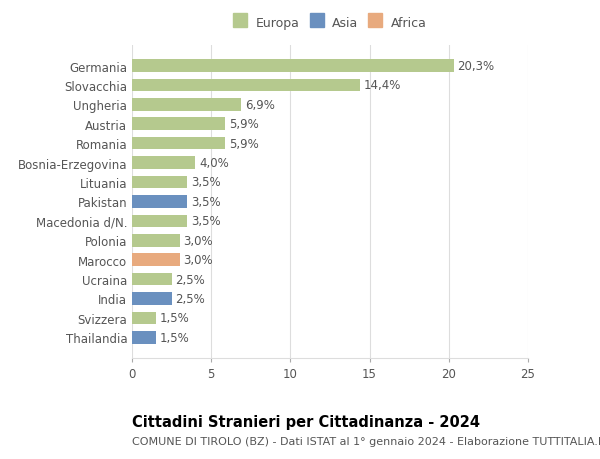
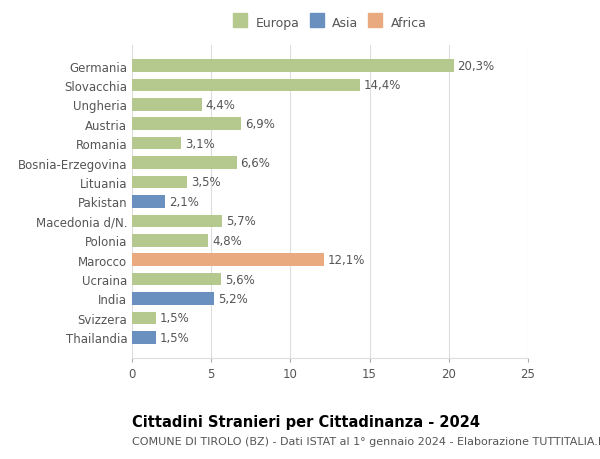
Ungheria: 6,9% -> 4,4%
Austria: 5,9% -> 6,9%
Romania: 5,9% -> 3,1%
Bosnia-Erzegovina: 4,0% -> 6,6%
Pakistan: 3,5% -> 2,1%
Macedonia d/N.: 3,5% -> 5,7%
Polonia: 3,0% -> 4,8%
Marocco: 3,0% -> 12,1%
Ucraina: 2,5% -> 5,6%
India: 2,5% -> 5,2%
